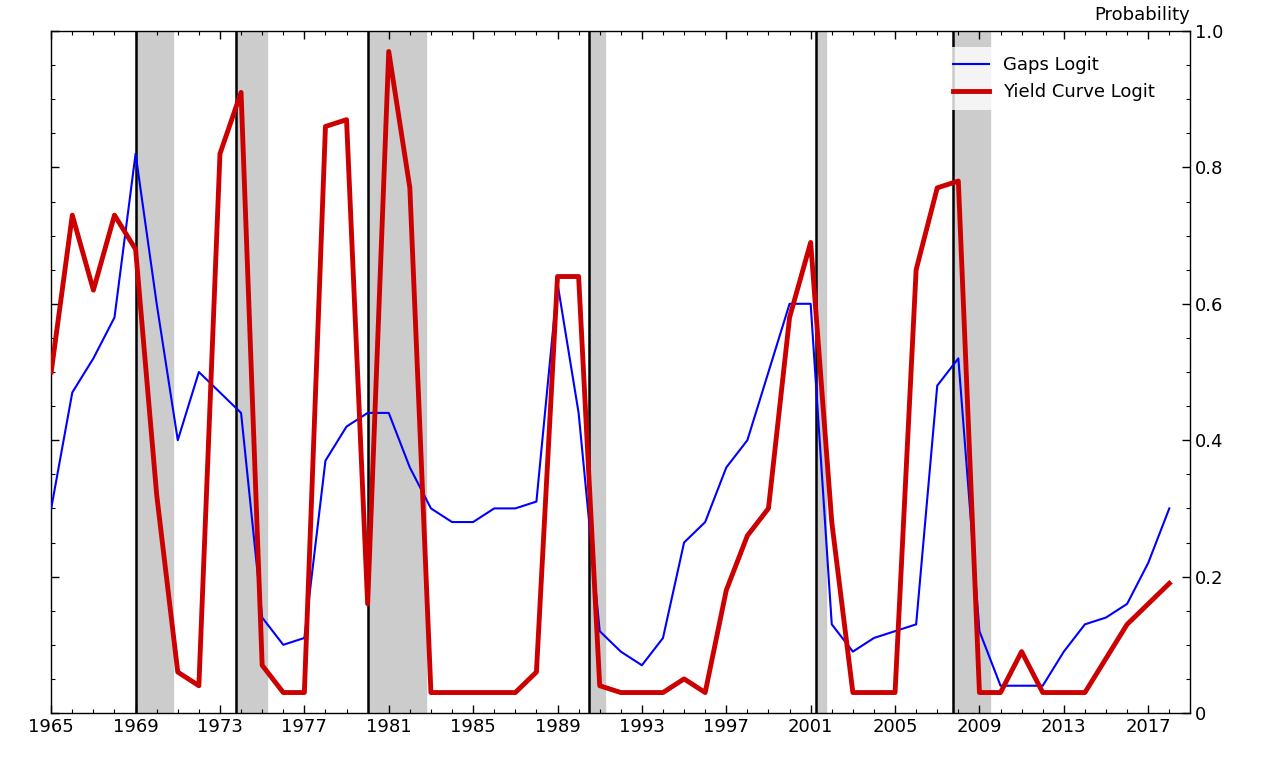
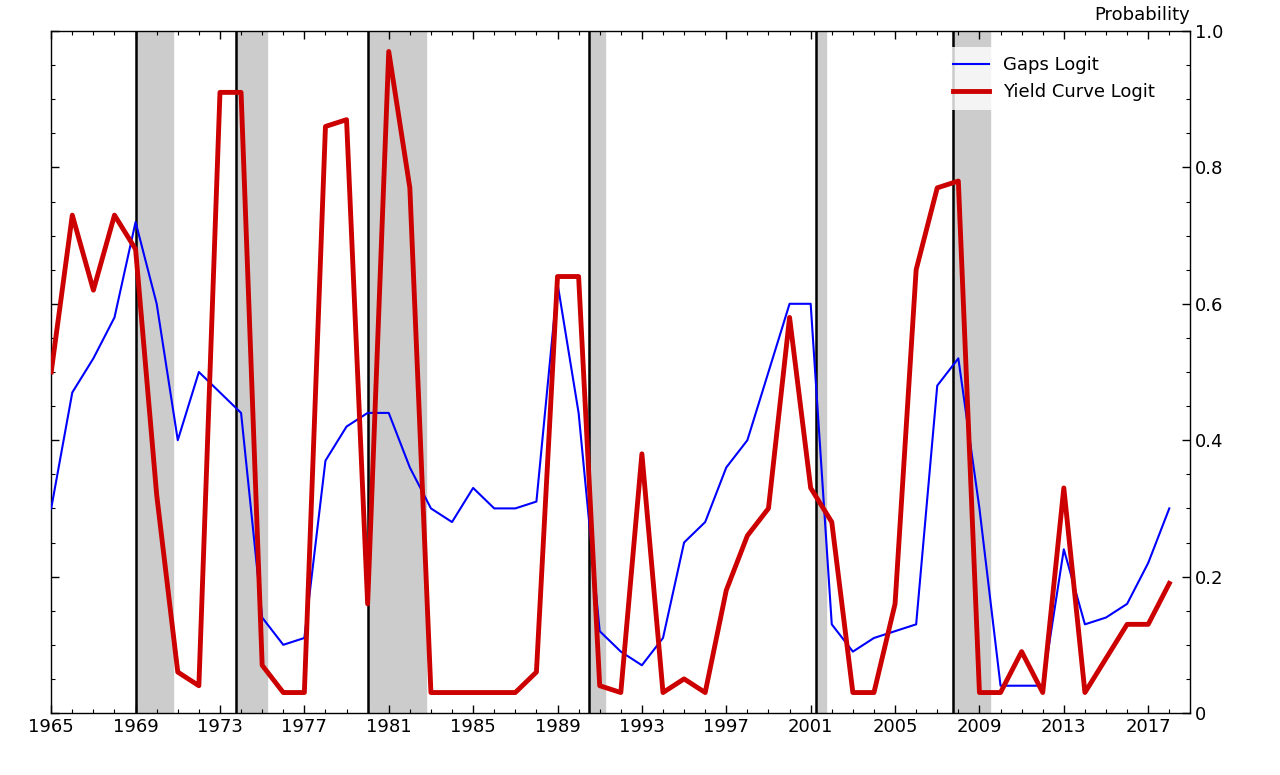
Gaps Logit/1969: 0.82 -> 0.72
Yield Curve Logit/1973: 0.82 -> 0.91
Gaps Logit/1985: 0.28 -> 0.33
Yield Curve Logit/1993: 0.03 -> 0.38
Yield Curve Logit/2001: 0.69 -> 0.33
Yield Curve Logit/2005: 0.03 -> 0.16
Gaps Logit/2009: 0.12 -> 0.30
Gaps Logit/2013: 0.09 -> 0.24
Yield Curve Logit/2013: 0.03 -> 0.33
Yield Curve Logit/2017: 0.16 -> 0.13
